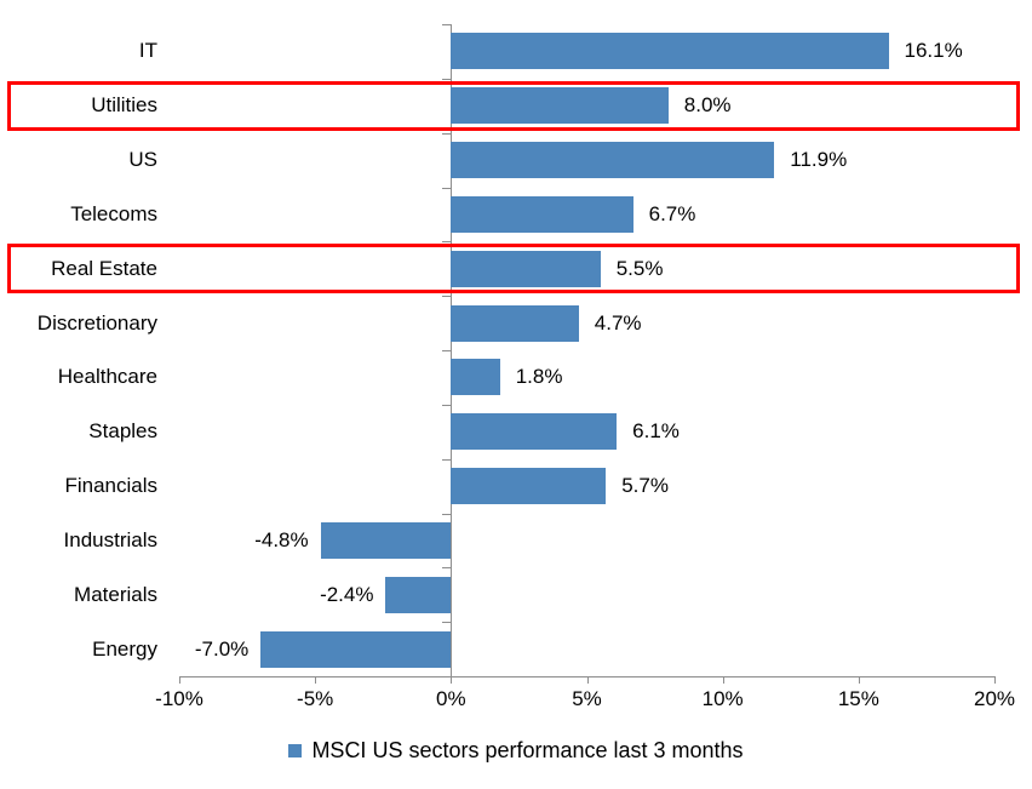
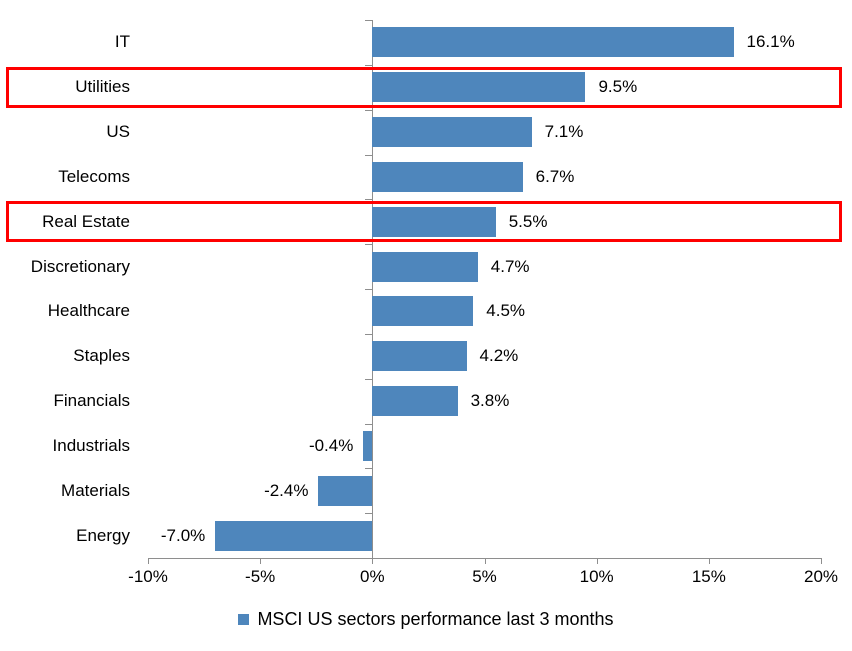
Utilities: 8.0% -> 9.5%
US: 11.9% -> 7.1%
Healthcare: 1.8% -> 4.5%
Staples: 6.1% -> 4.2%
Financials: 5.7% -> 3.8%
Industrials: -4.8% -> -0.4%
